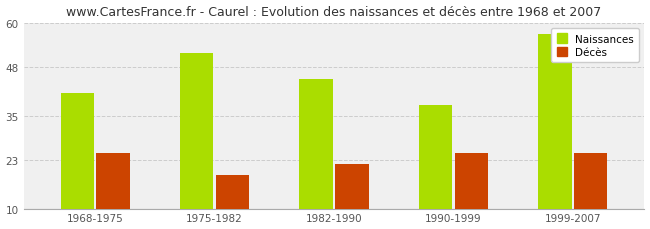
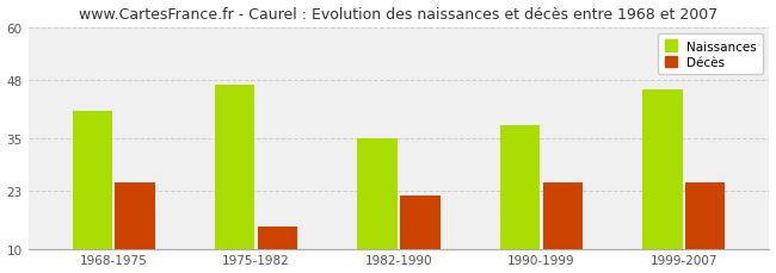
Naissances/1975-1982: 52 -> 47
Décès/1975-1982: 19 -> 15
Naissances/1982-1990: 45 -> 35
Naissances/1999-2007: 57 -> 46
